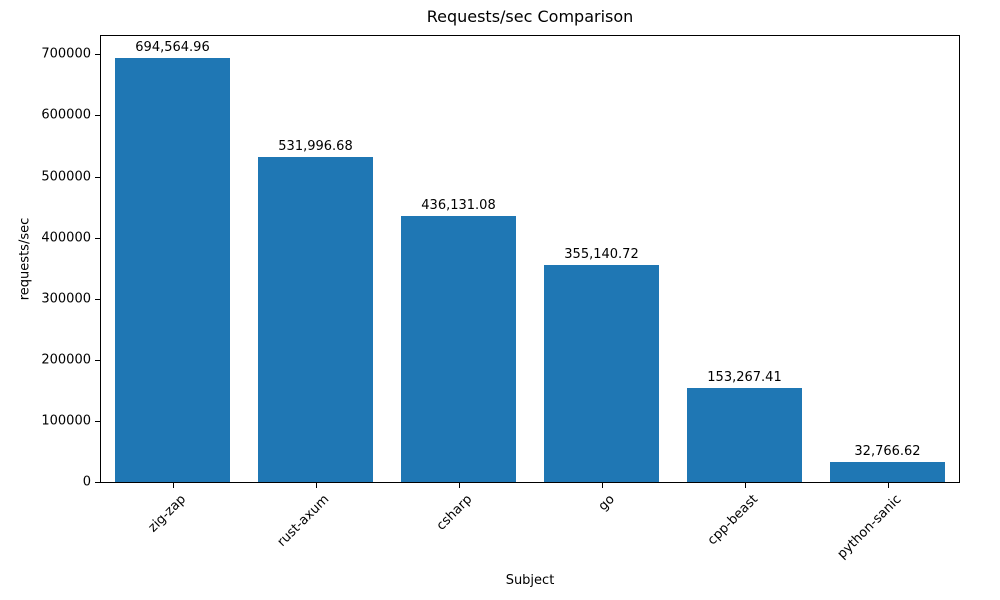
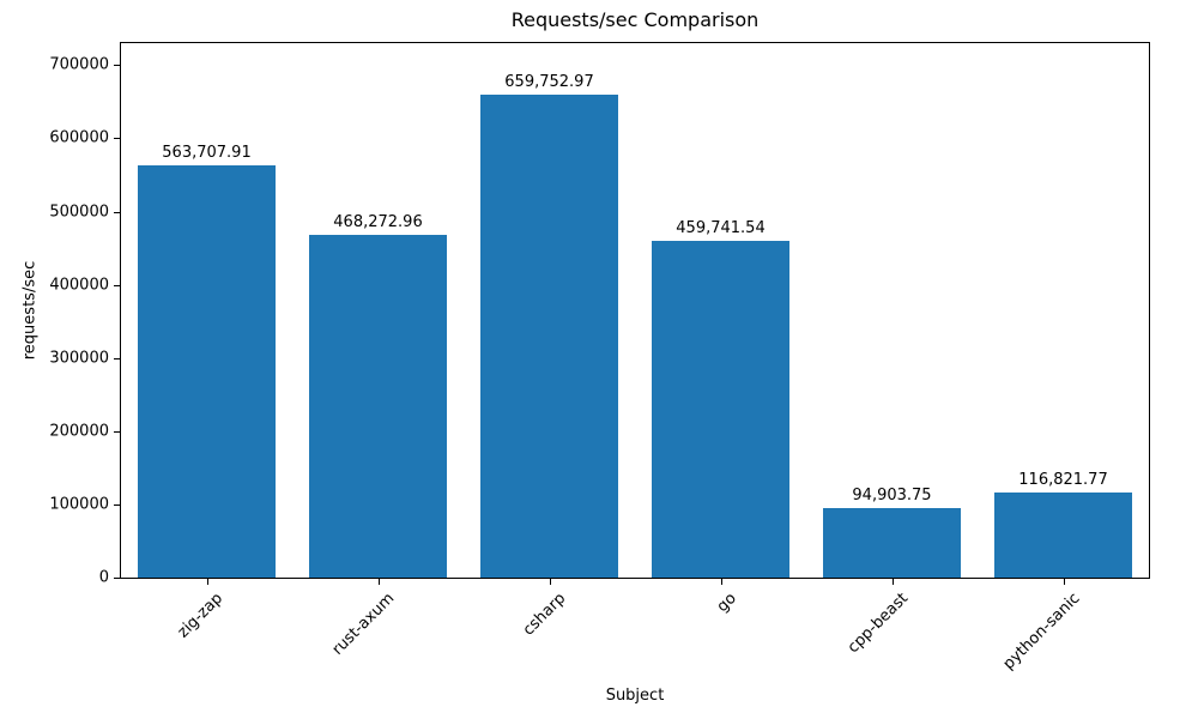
zig-zap: 694,564.96 -> 563,707.91
rust-axum: 531,996.68 -> 468,272.96
csharp: 436,131.08 -> 659,752.97
go: 355,140.72 -> 459,741.54
cpp-beast: 153,267.41 -> 94,903.75
python-sanic: 32,766.62 -> 116,821.77
